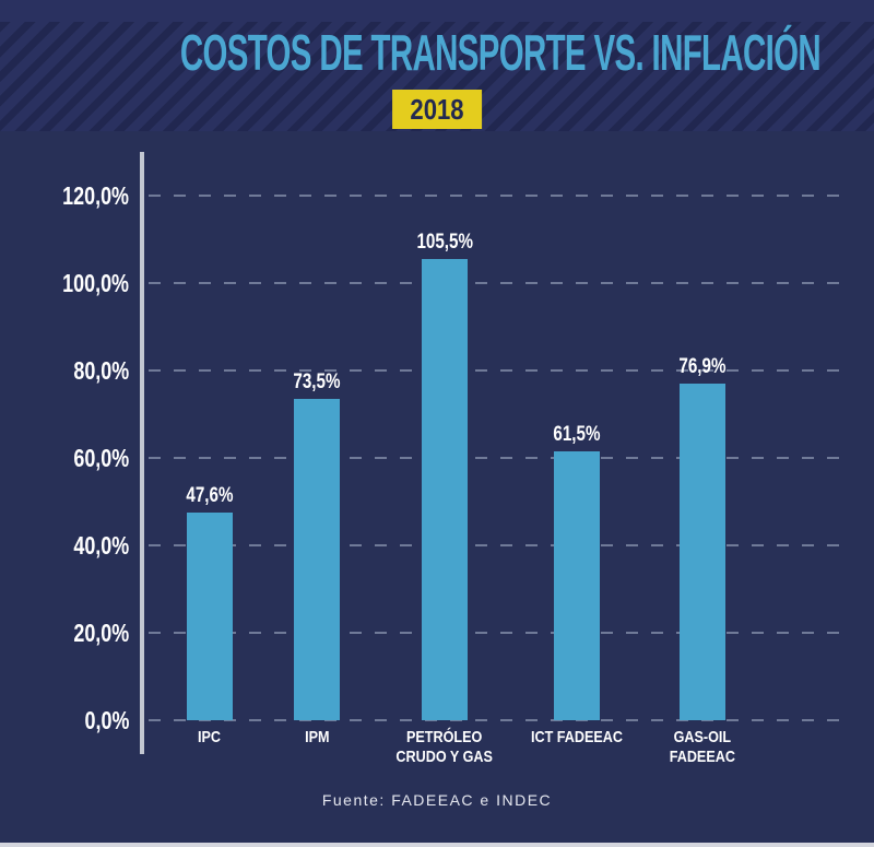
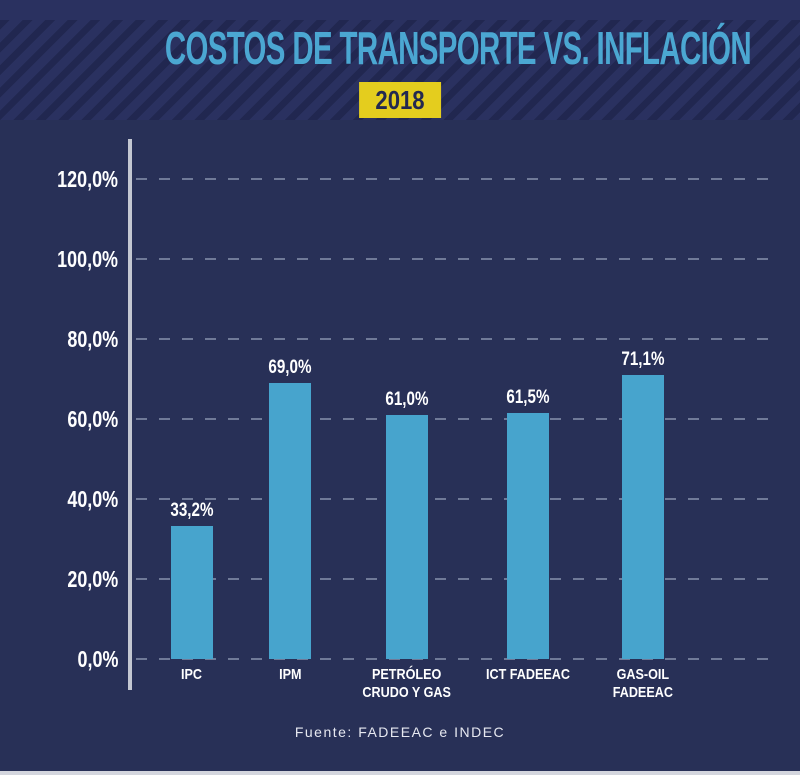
IPC: 47,6% -> 33,2%
IPM: 73,5% -> 69,0%
PETRÓLEO CRUDO Y GAS: 105,5% -> 61,0%
GAS-OIL FADEEAC: 76,9% -> 71,1%
